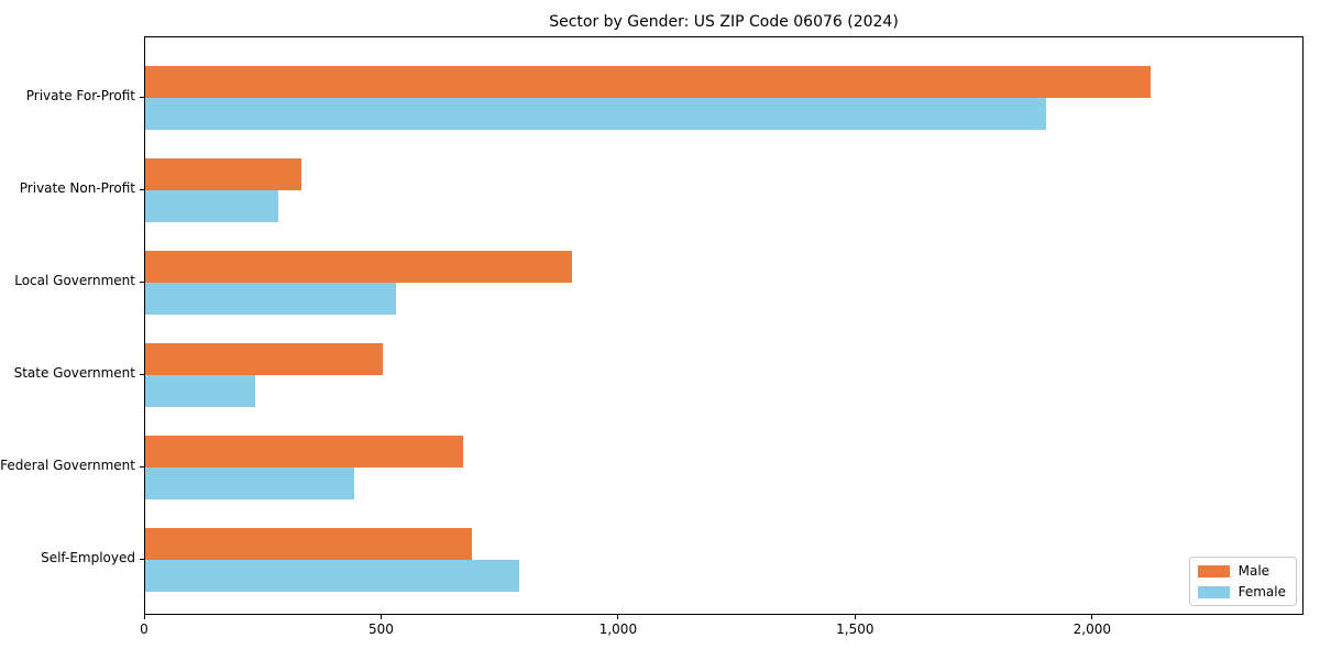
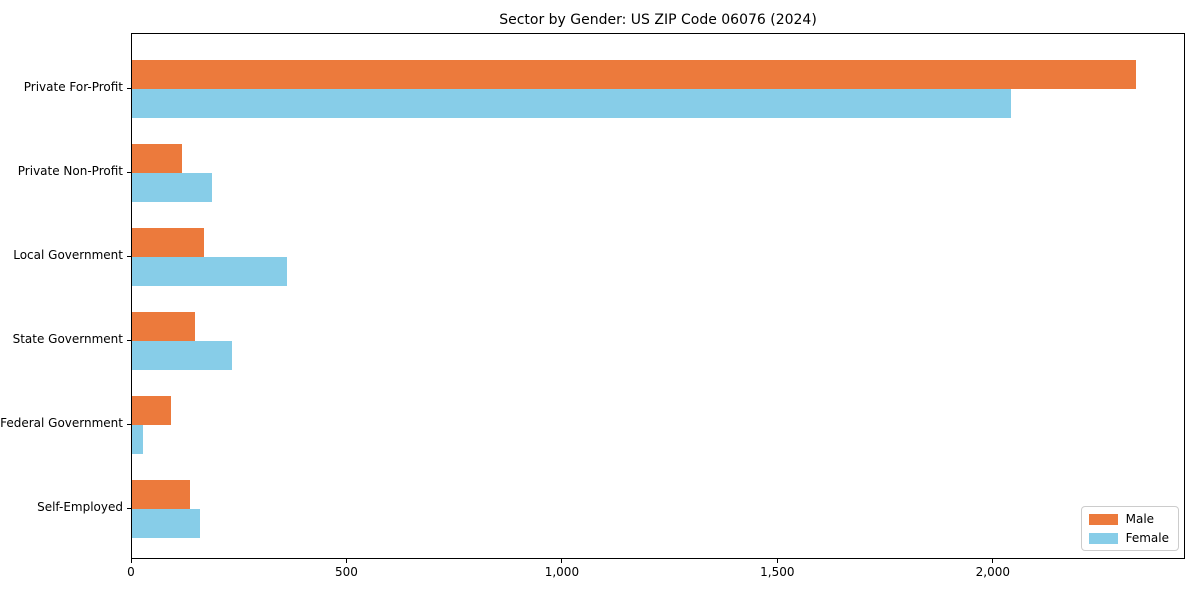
Male/Private For-Profit: 2120 -> 2330
Female/Private For-Profit: 1900 -> 2040
Male/Private Non-Profit: 330 -> 120
Female/Private Non-Profit: 280 -> 180
Male/Local Government: 900 -> 170
Female/Local Government: 530 -> 360
Male/State Government: 500 -> 140
Male/Federal Government: 670 -> 90
Female/Federal Government: 440 -> 20
Male/Self-Employed: 690 -> 130
Female/Self-Employed: 790 -> 160
